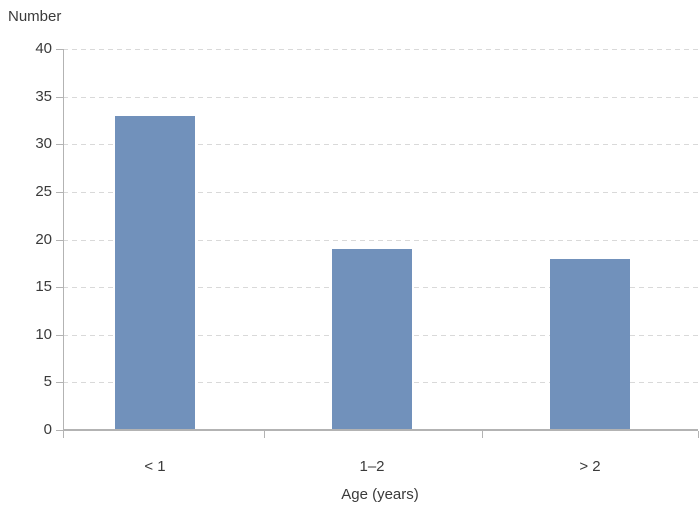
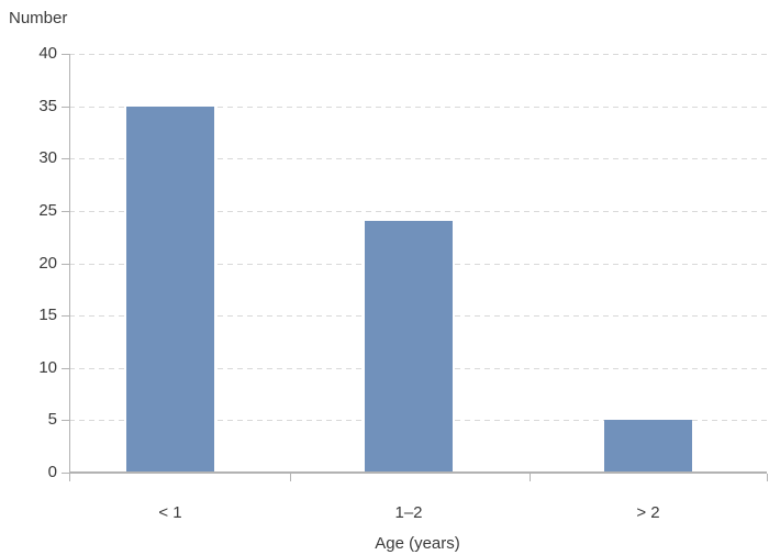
< 1: 33 -> 35
1–2: 19 -> 24
> 2: 18 -> 5
